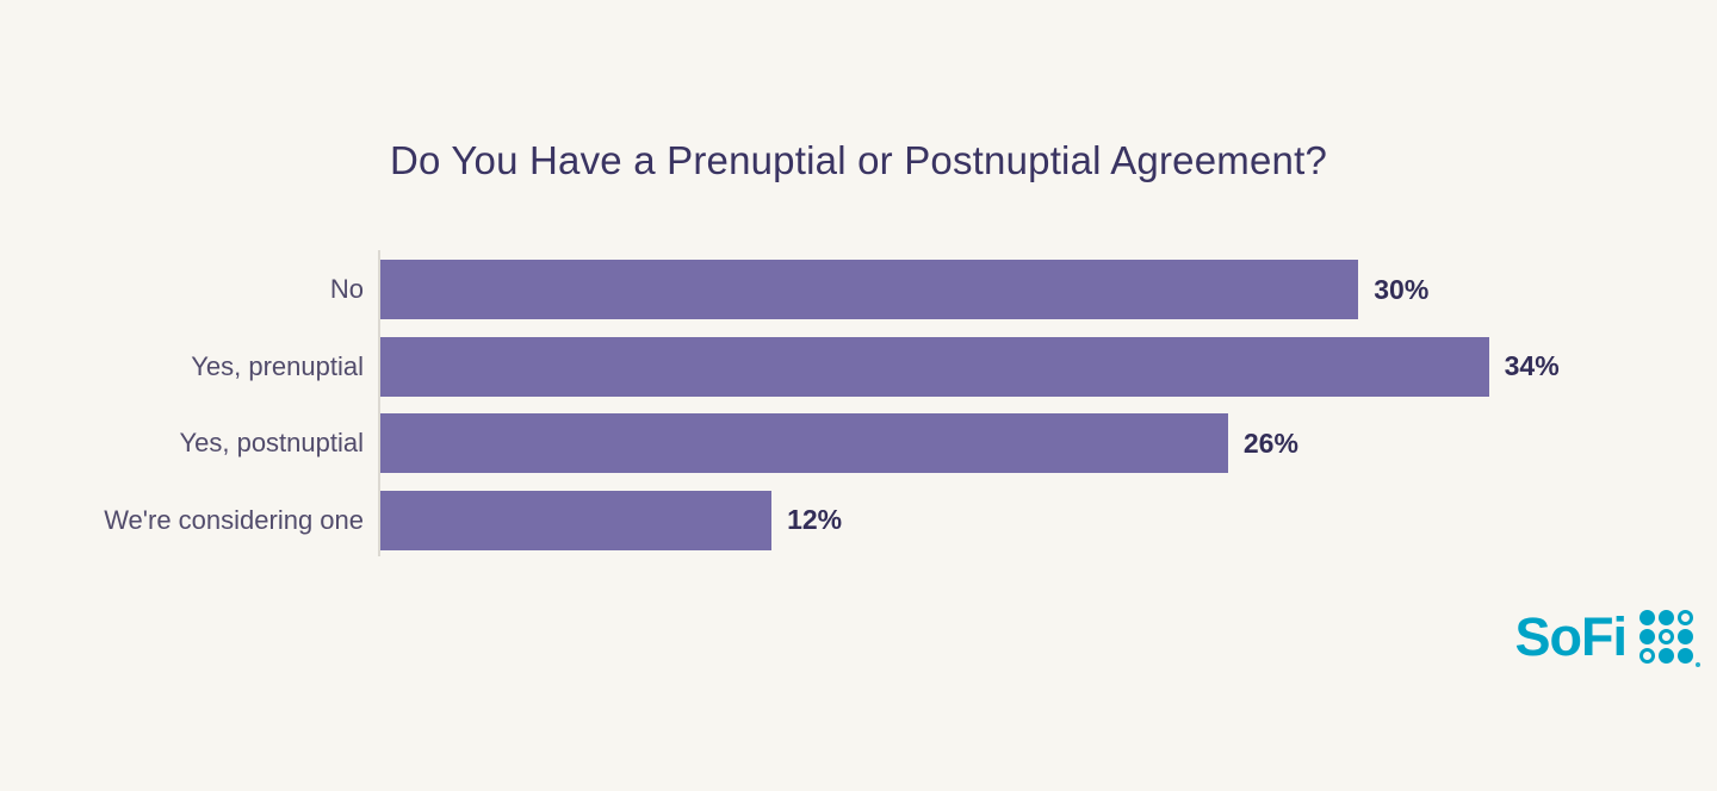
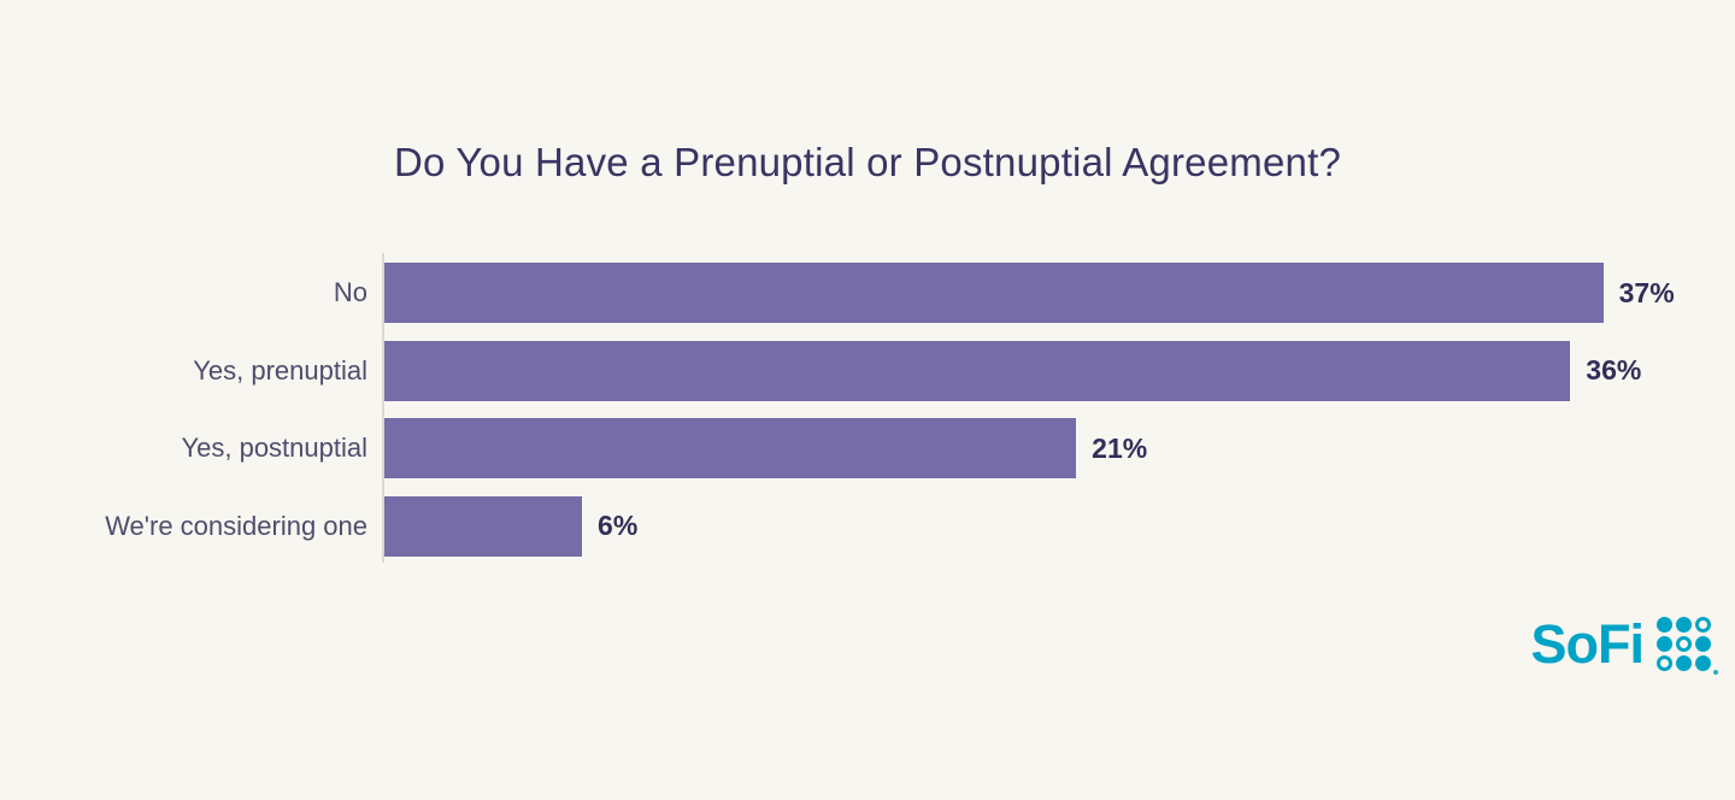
No: 30% -> 37%
Yes, prenuptial: 34% -> 36%
Yes, postnuptial: 26% -> 21%
We're considering one: 12% -> 6%
